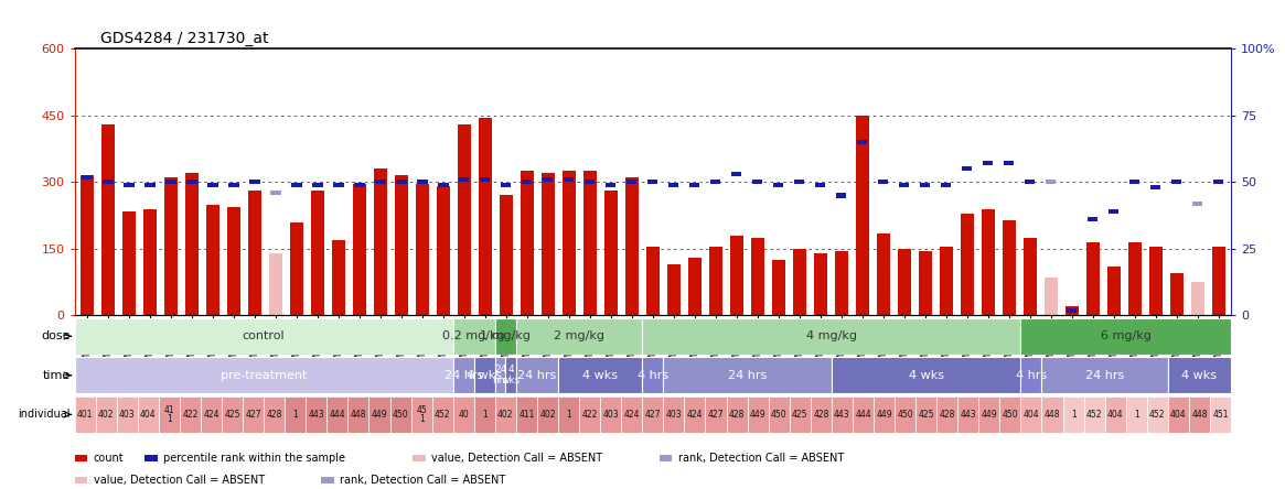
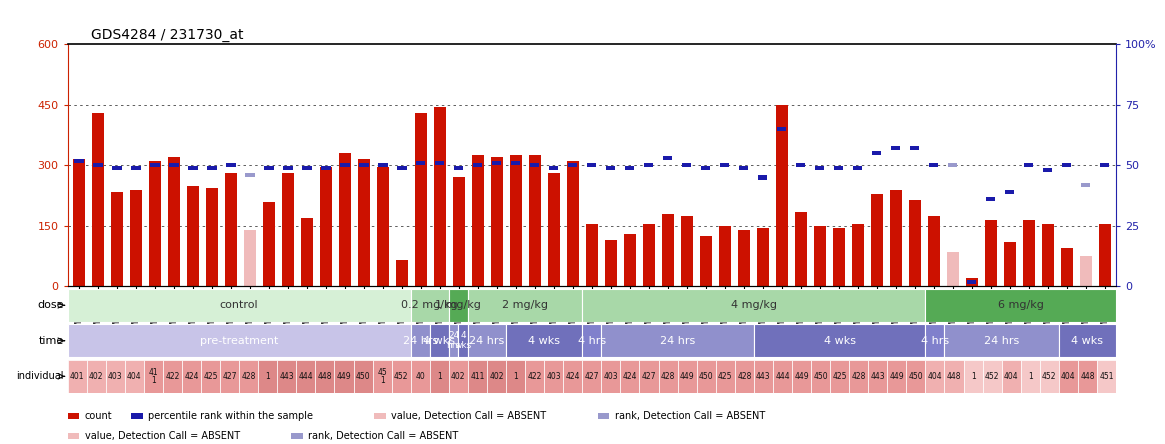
GSM687728: 290 -> 65
